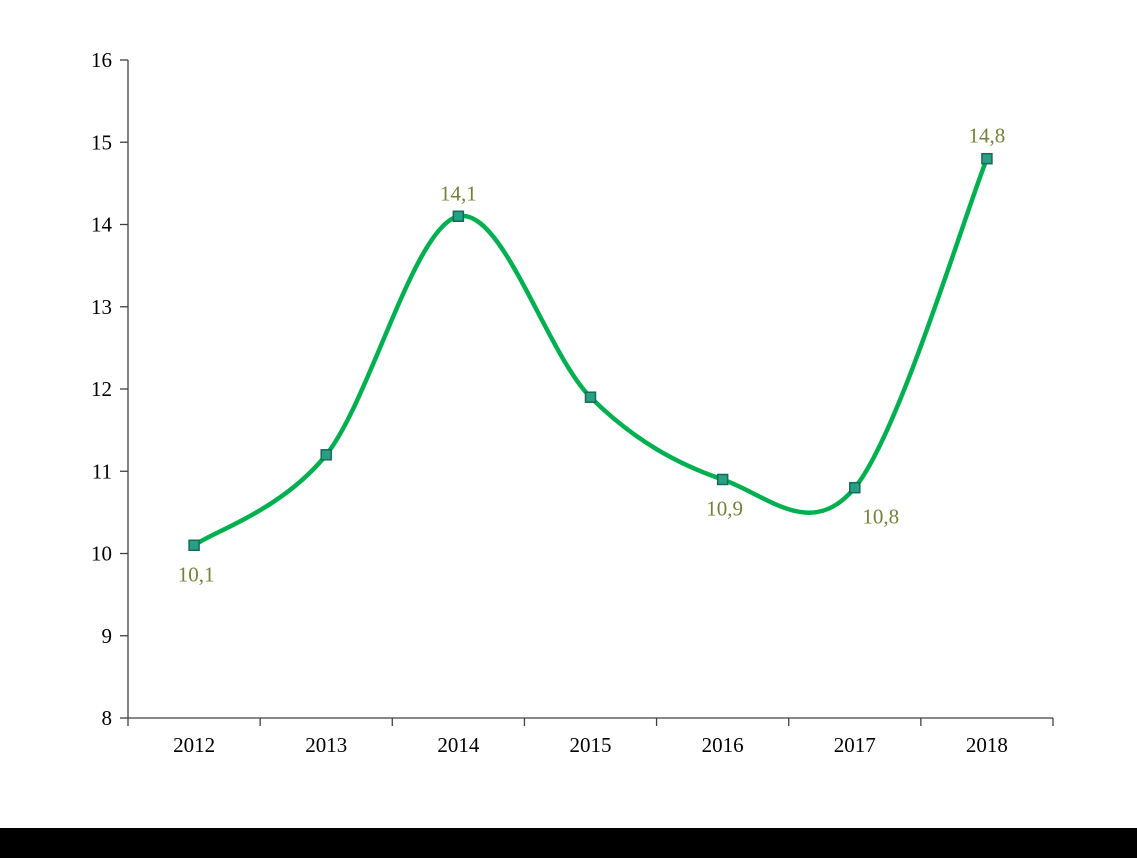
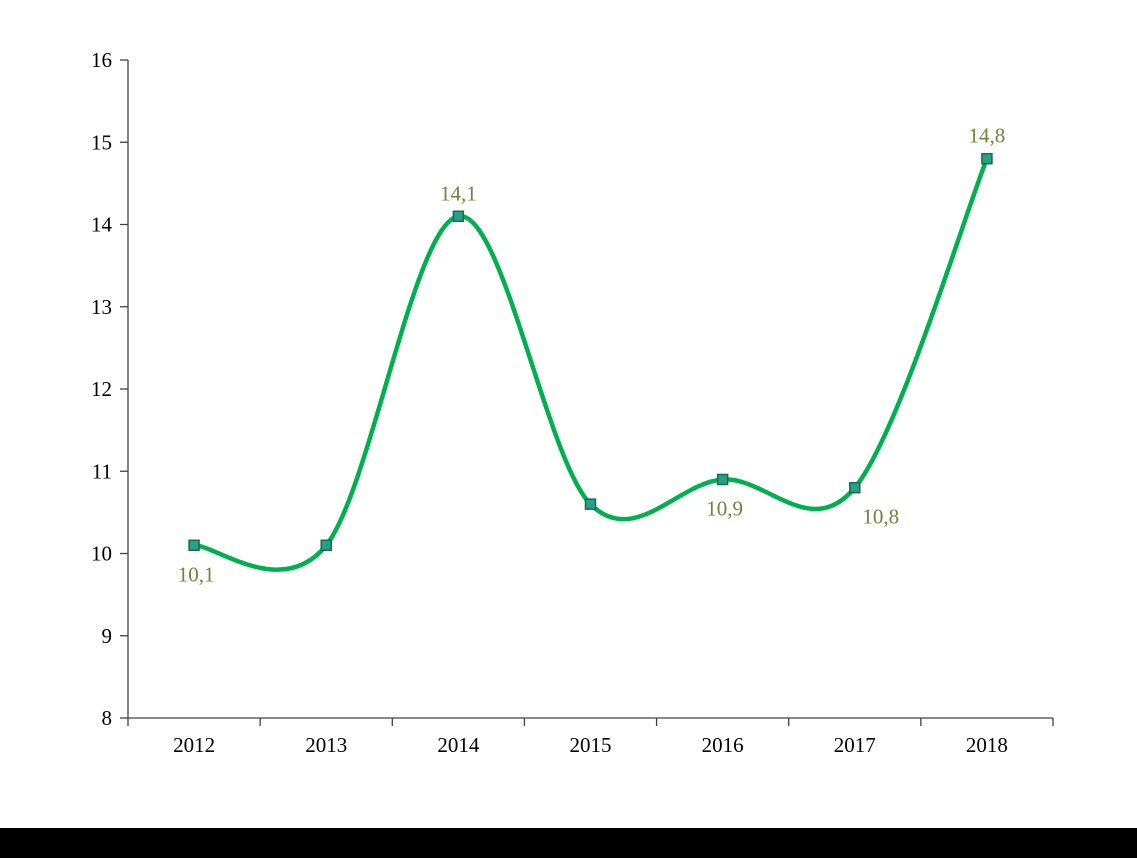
2013: 11.2 -> 10.1
2015: 11.9 -> 10.6
